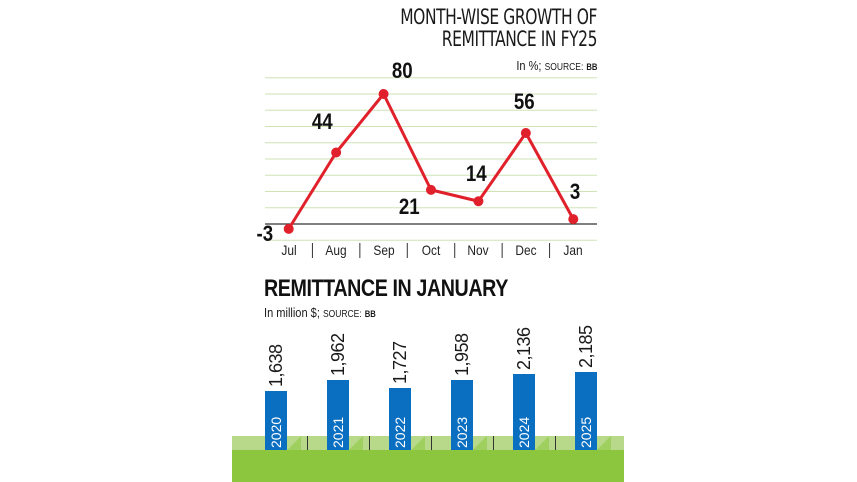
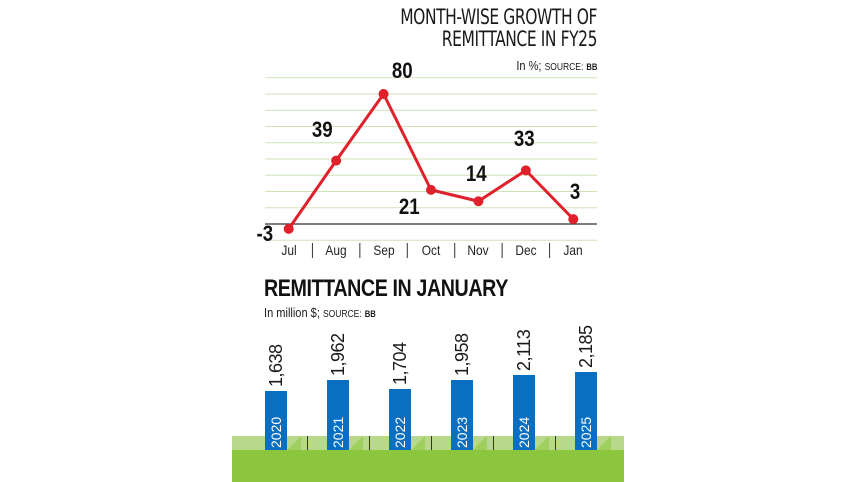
MONTH-WISE GROWTH OF REMITTANCE IN FY25/Aug: 44 -> 39
MONTH-WISE GROWTH OF REMITTANCE IN FY25/Dec: 56 -> 33
REMITTANCE IN JANUARY/2022: 1,727 -> 1,704
REMITTANCE IN JANUARY/2024: 2,136 -> 2,113
